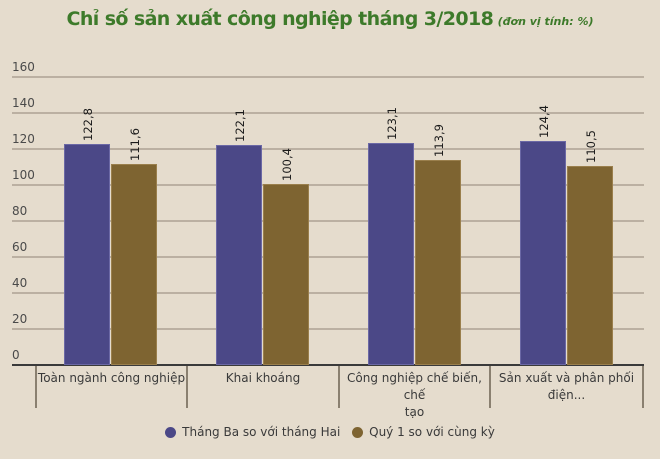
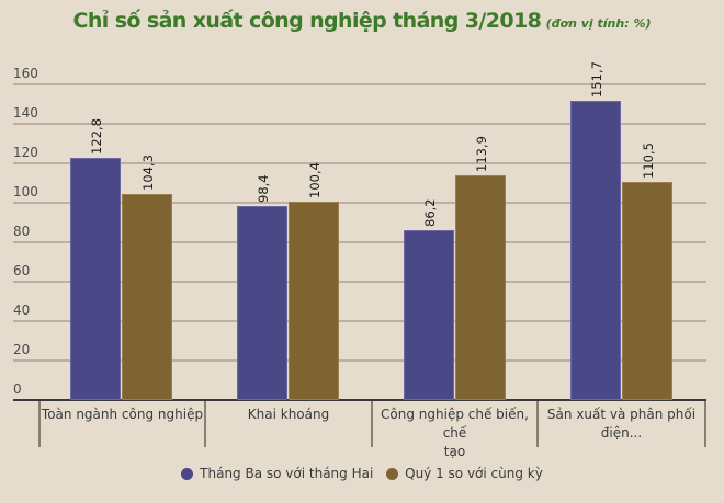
Quý 1 so với cùng kỳ/Toàn ngành công nghiệp: 111,6 -> 104,3
Tháng Ba so với tháng Hai/Khai khoáng: 122,1 -> 98,4
Tháng Ba so với tháng Hai/Công nghiệp chế biến, chế tạo: 123,1 -> 86,2
Tháng Ba so với tháng Hai/Sản xuất và phân phối điện...: 124,4 -> 151,7
